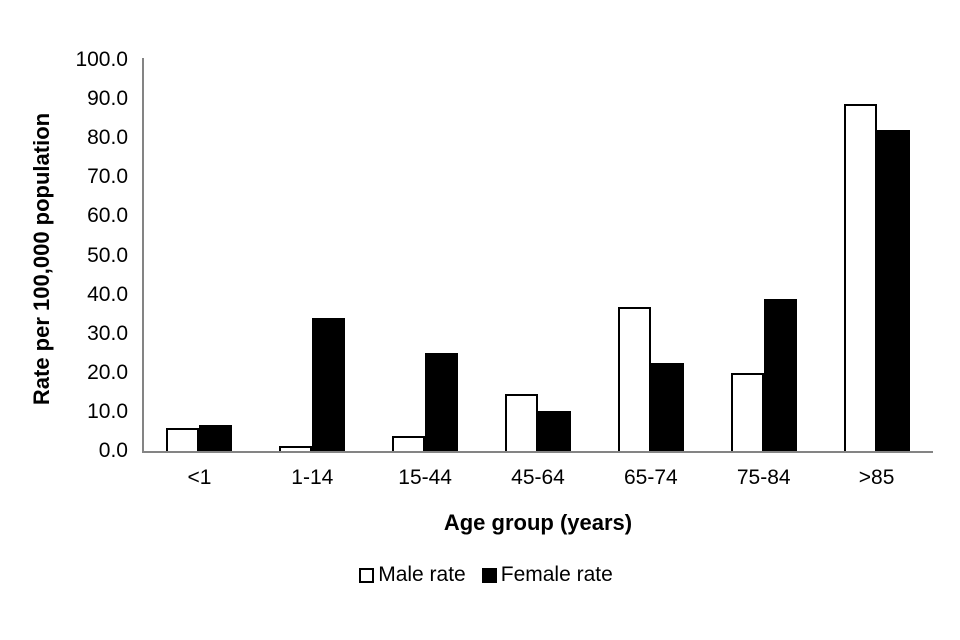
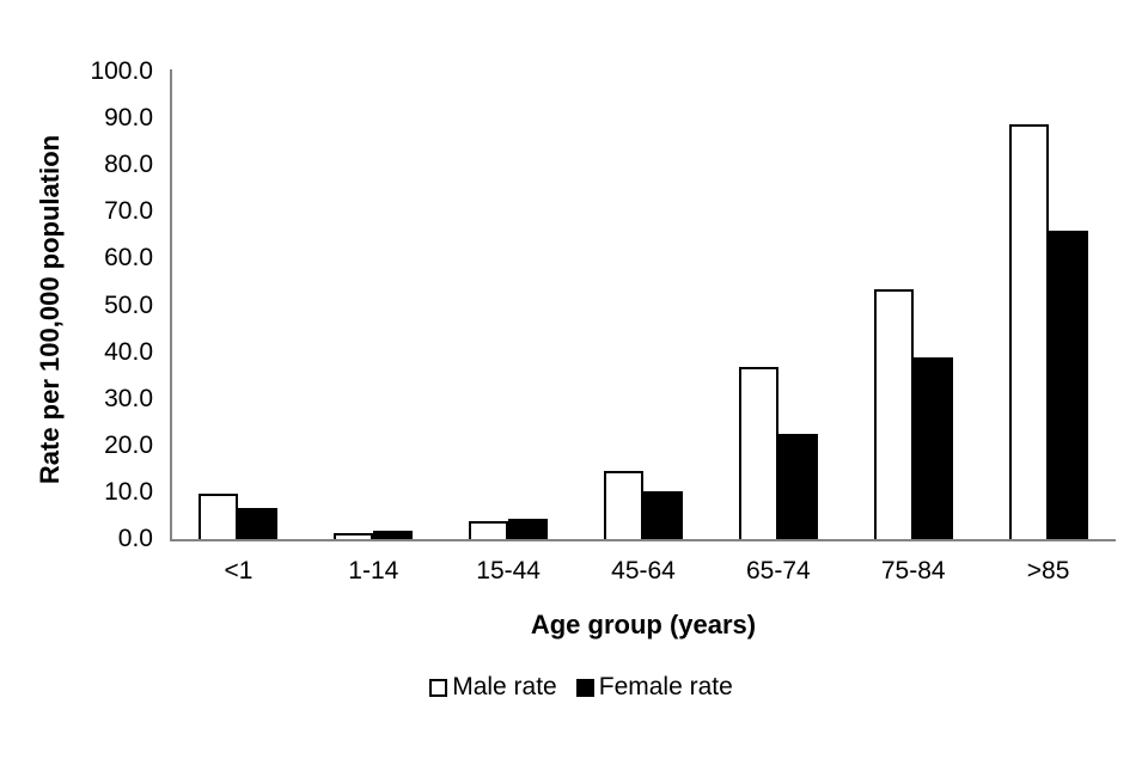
Male rate/<1: 6 -> 10
Female rate/1-14: 34 -> 2
Female rate/15-44: 25 -> 4
Male rate/75-84: 20 -> 53
Female rate/>85: 82 -> 66
